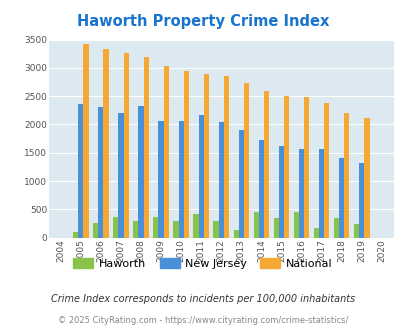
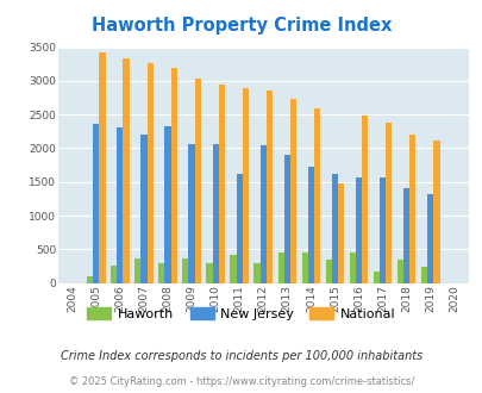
New Jersey/2011: 2160 -> 1620
Haworth/2013: 140 -> 460
National/2015: 2500 -> 1480
